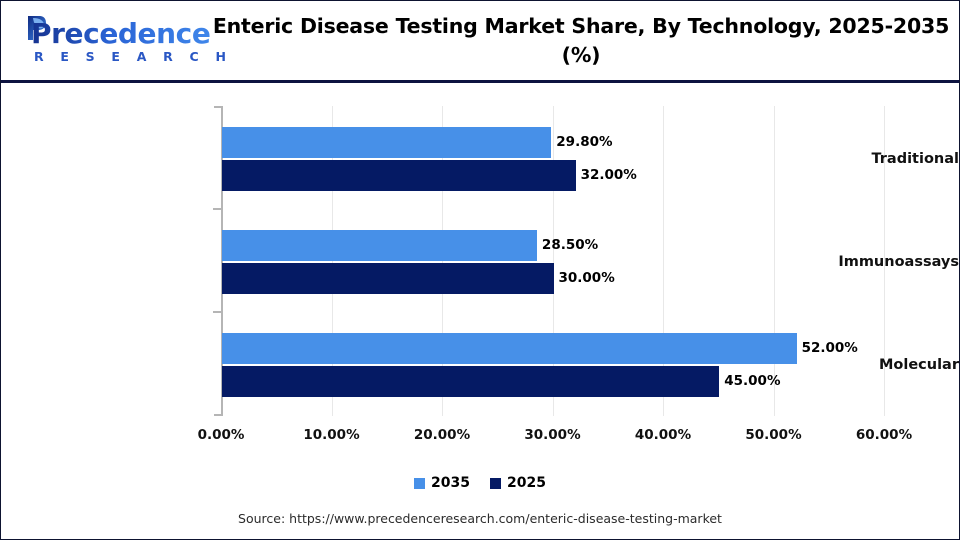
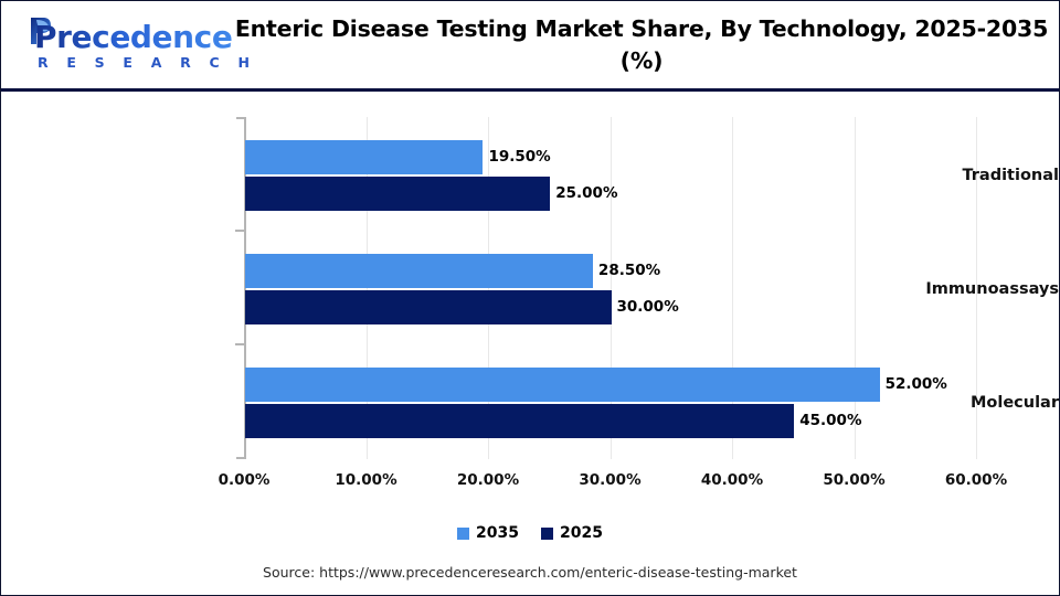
2035/Traditional: 29.80% -> 19.50%
2025/Traditional: 32.00% -> 25.00%
